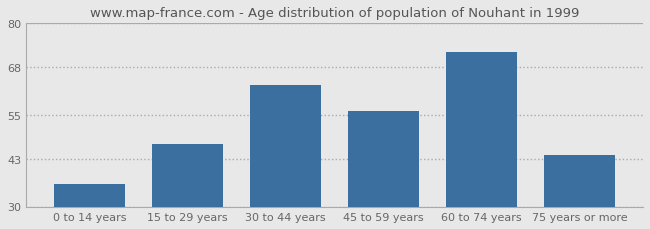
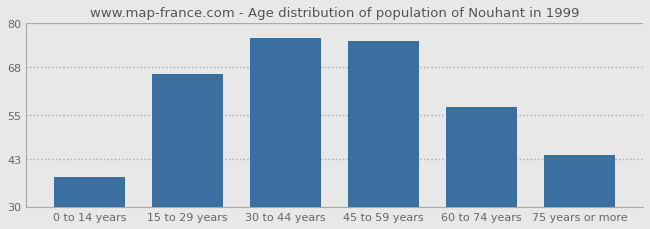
0 to 14 years: 36 -> 38
15 to 29 years: 47 -> 66
30 to 44 years: 63 -> 76
45 to 59 years: 56 -> 75
60 to 74 years: 72 -> 57
